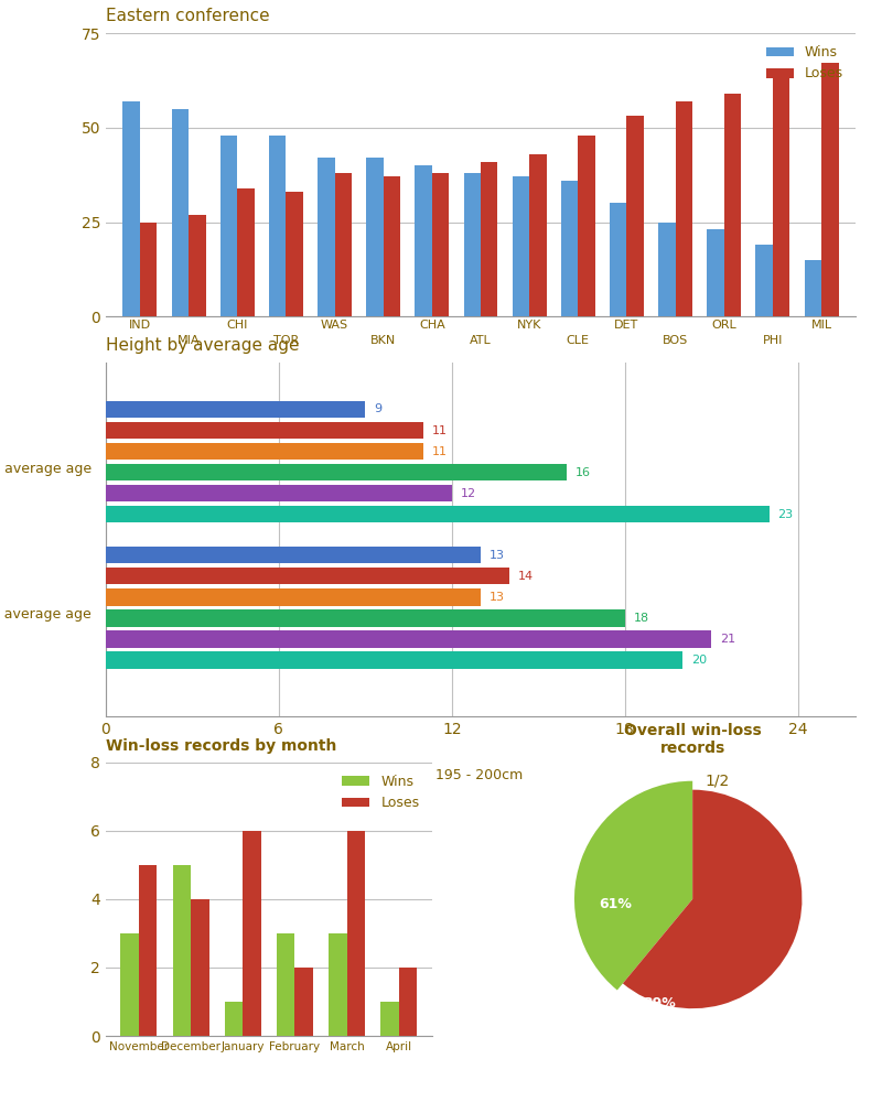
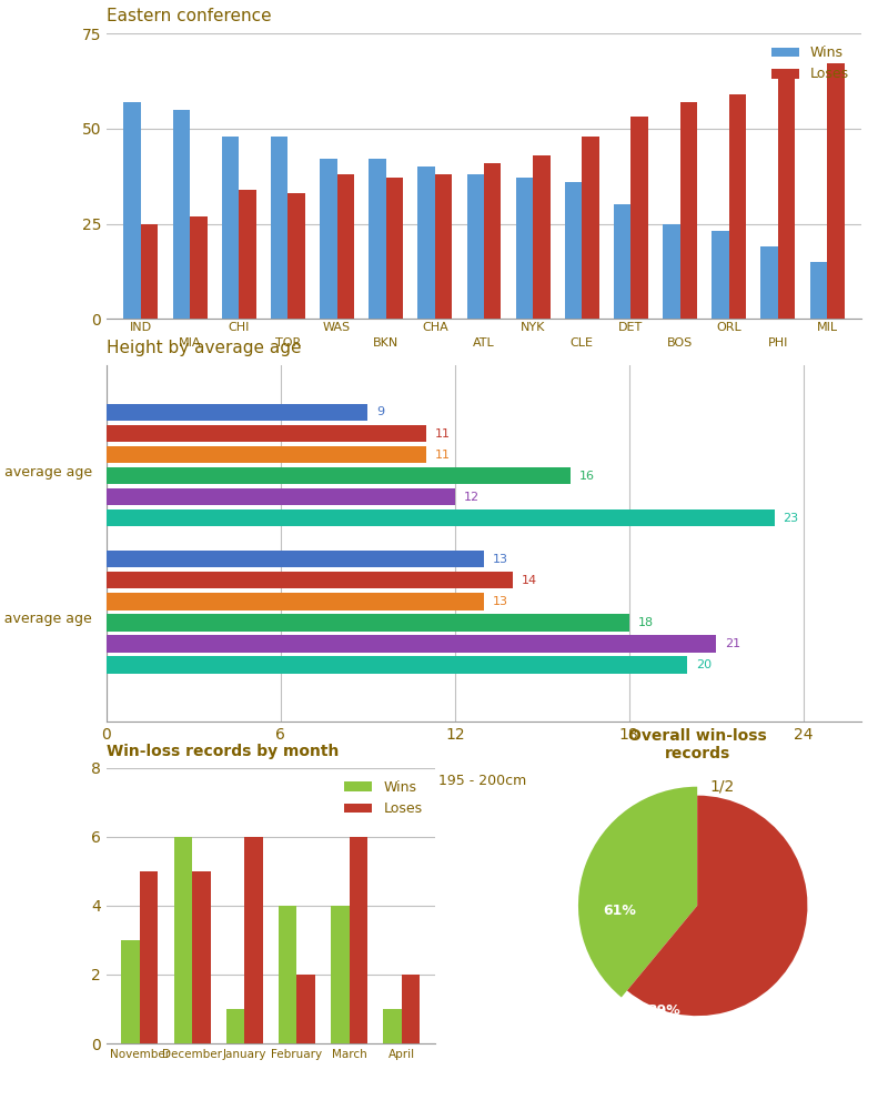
Win-loss records by month/Wins/December: 5 -> 6
Win-loss records by month/Loses/December: 4 -> 5
Win-loss records by month/Wins/February: 3 -> 4
Win-loss records by month/Wins/March: 3 -> 4
